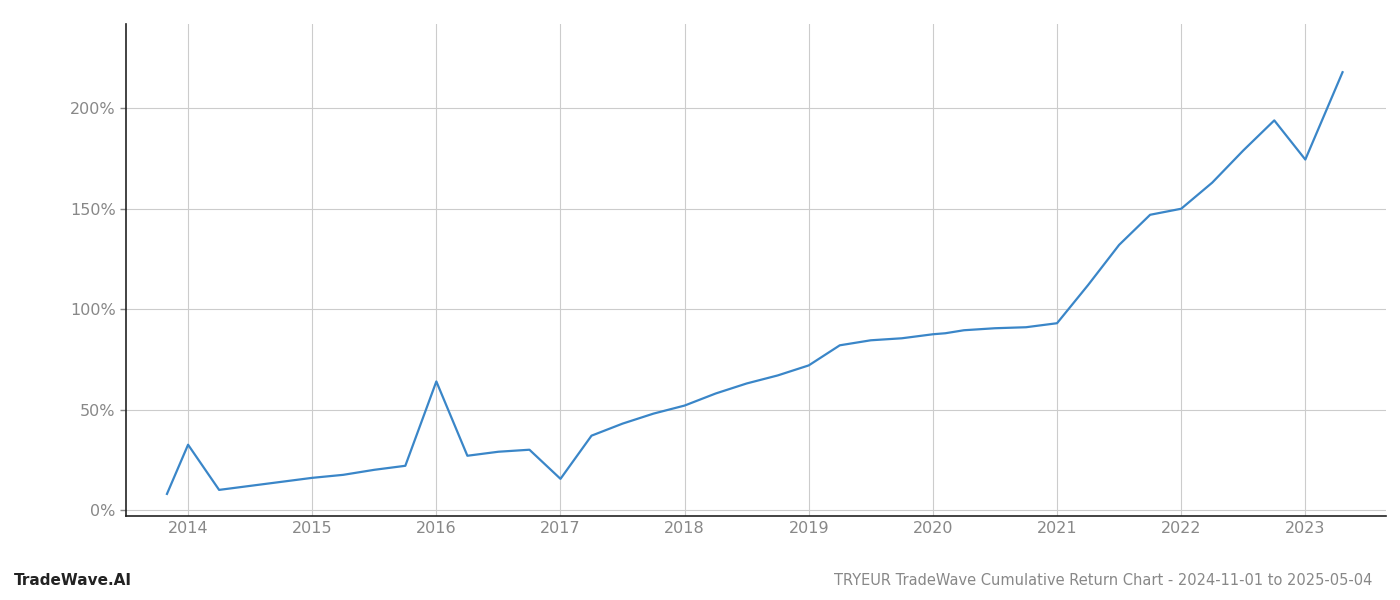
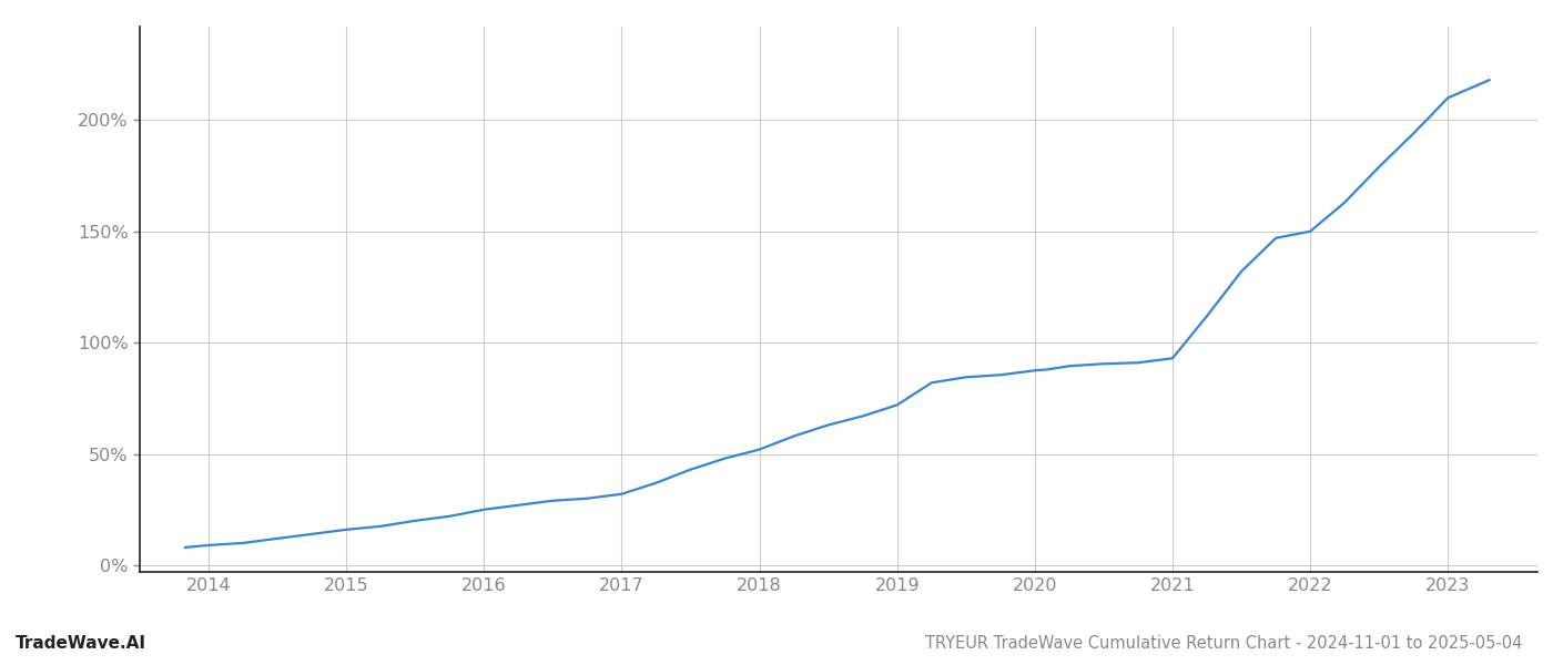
2014: 32.5% -> 9.0%
2016: 64.0% -> 25.0%
2017: 15.5% -> 32.0%
2023: 174.5% -> 210.0%
